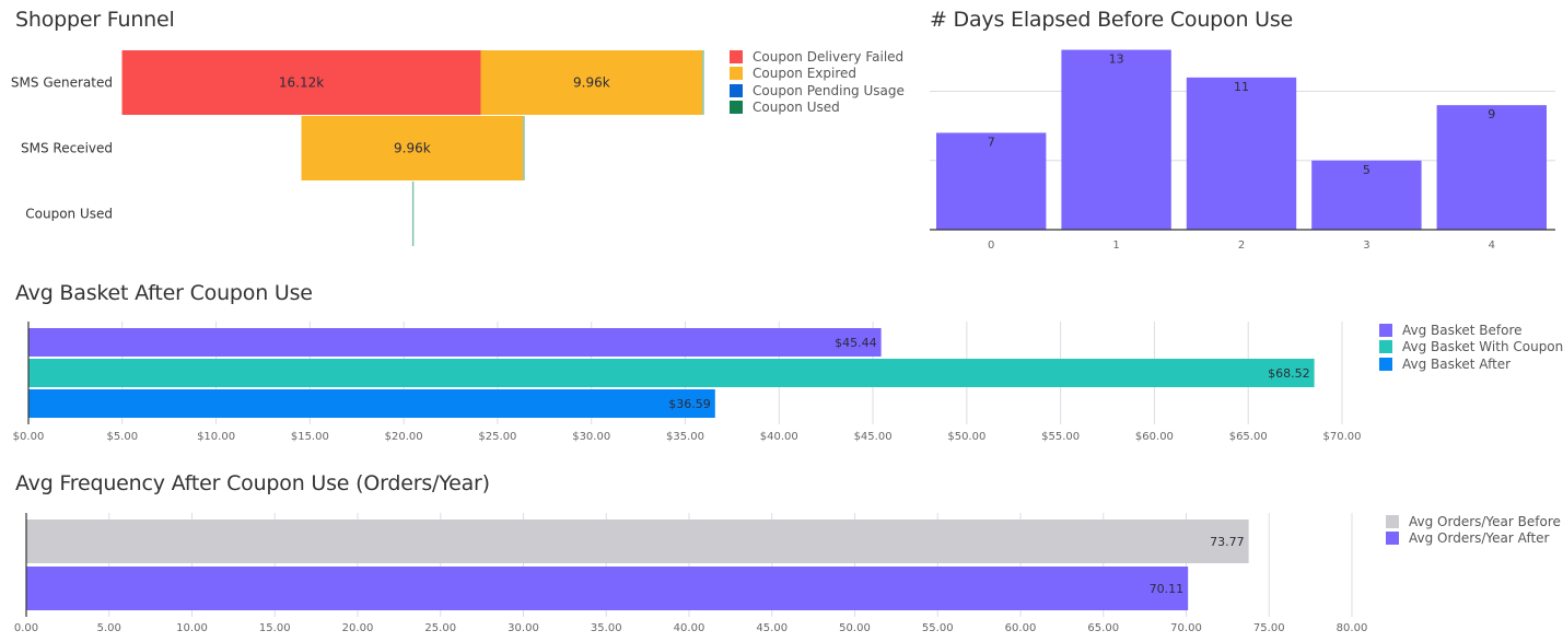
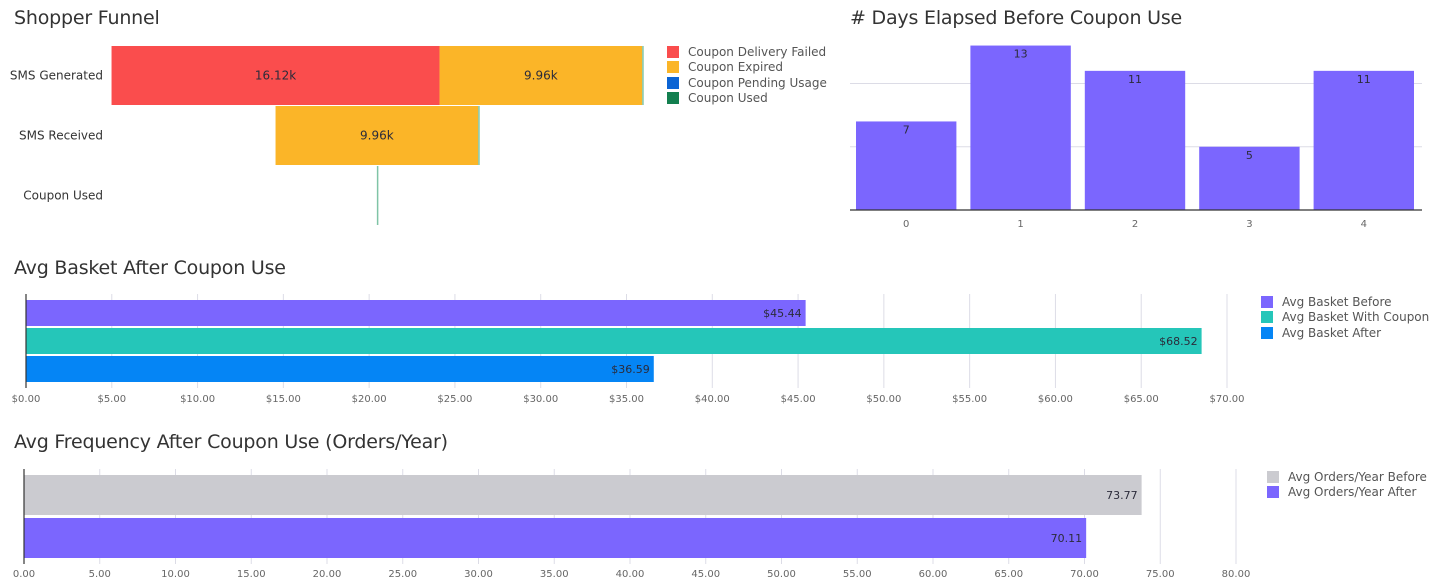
# Days Elapsed Before Coupon Use/4: 9 -> 11
